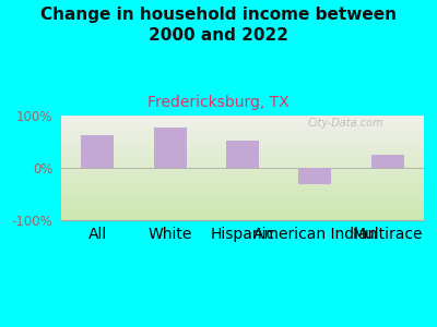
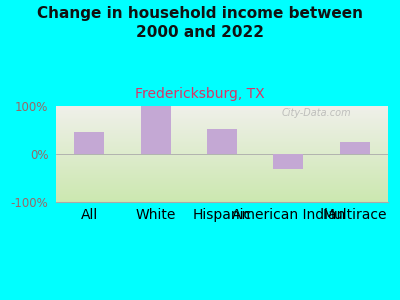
All: 62% -> 45%
White: 78% -> 100%
